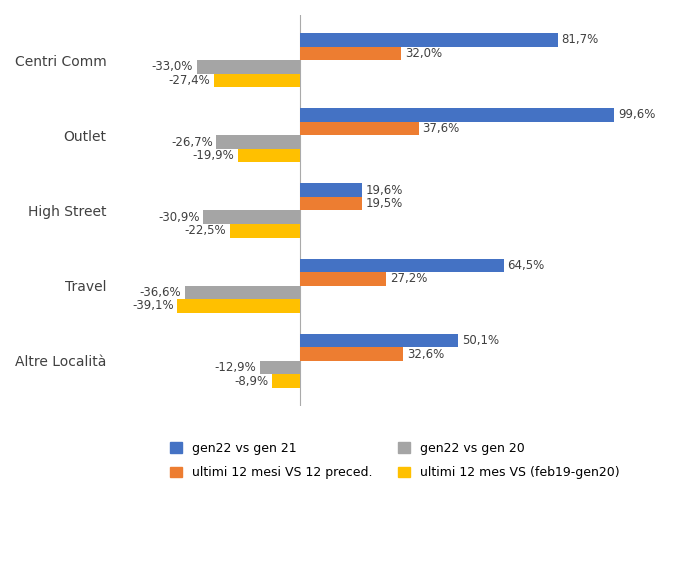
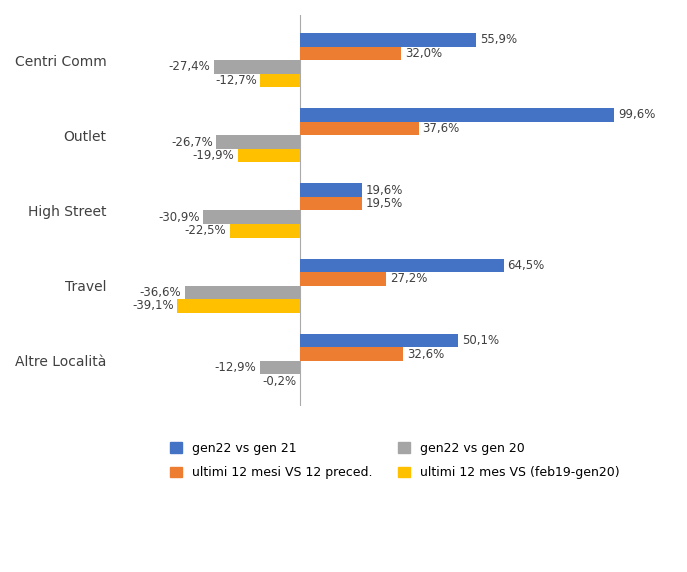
gen22 vs gen 21/Centri Comm: 81,7% -> 55,9%
gen22 vs gen 20/Centri Comm: -33,0% -> -27,4%
ultimi 12 mes VS (feb19-gen20)/Centri Comm: -27,4% -> -12,7%
ultimi 12 mes VS (feb19-gen20)/Altre Località: -8,9% -> -0,2%
